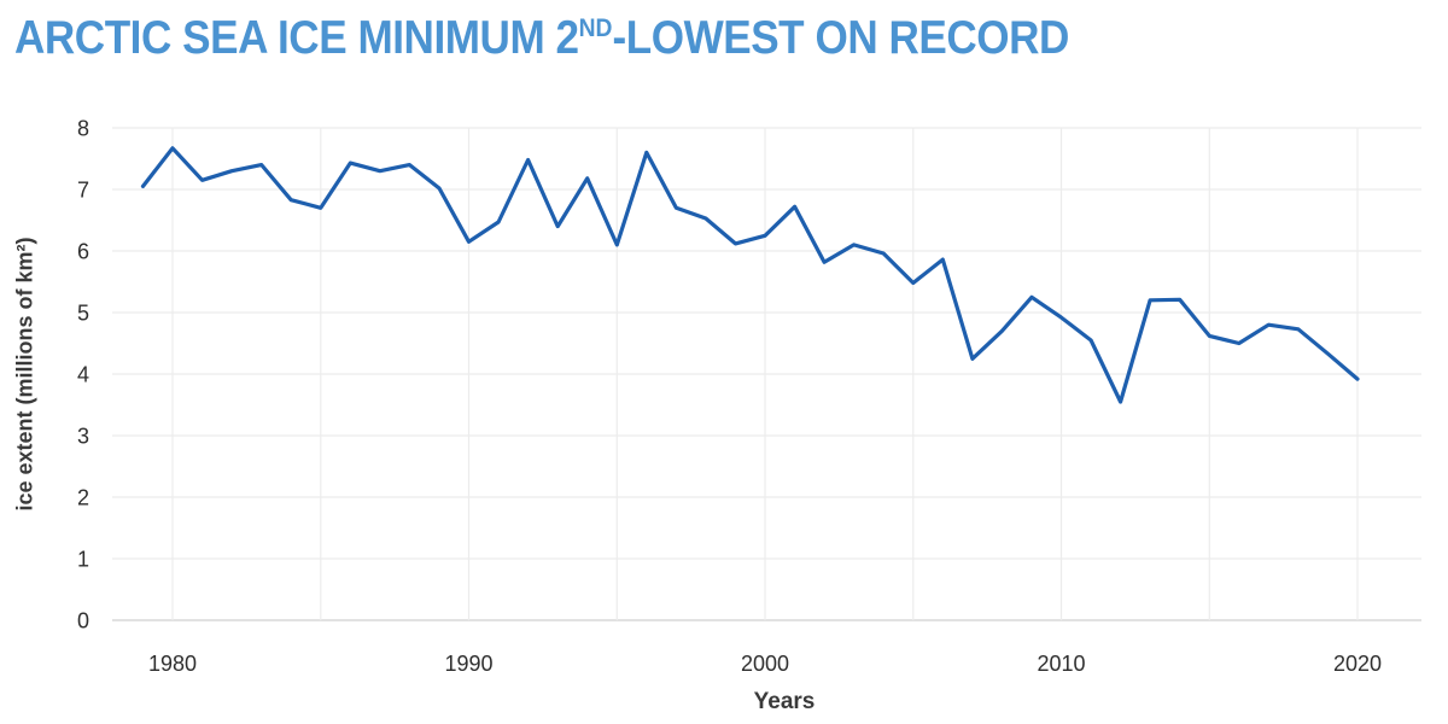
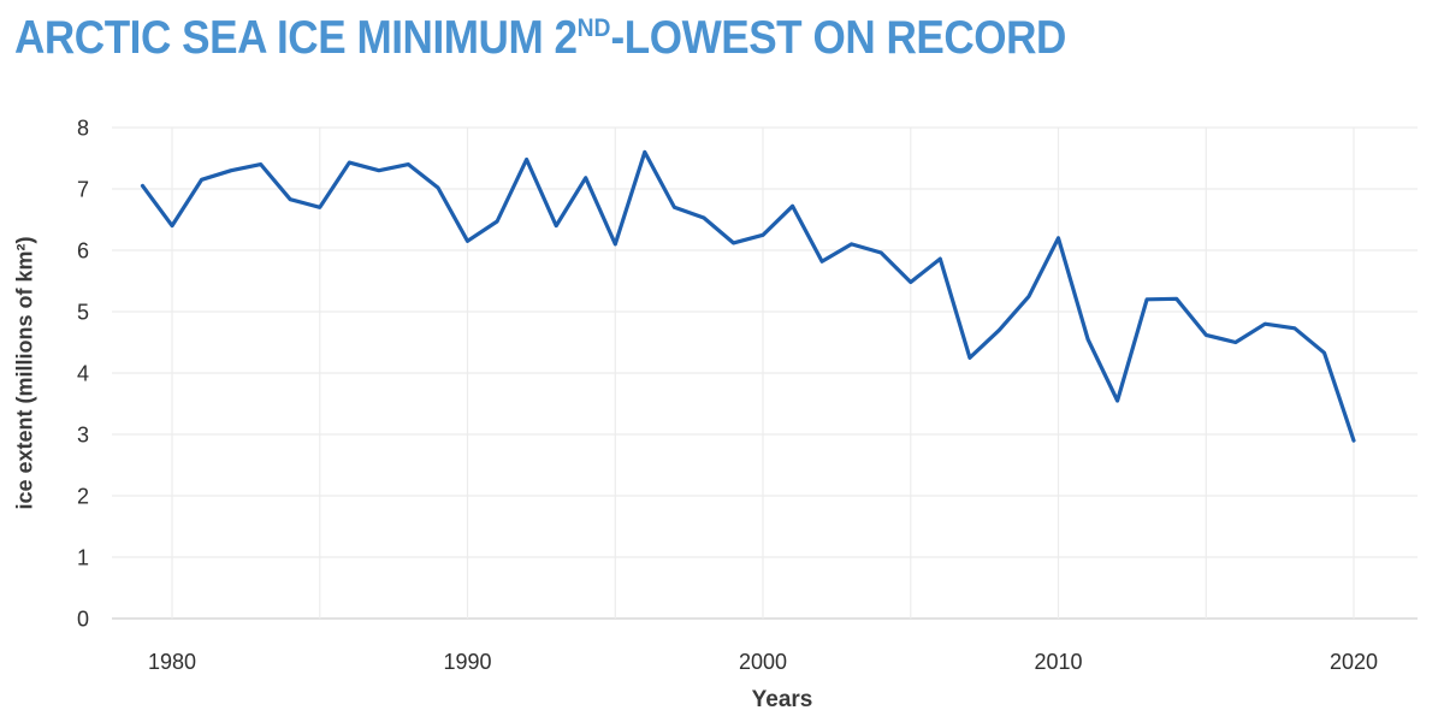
1980: 7.7 -> 6.4
2010: 4.9 -> 6.2
2020: 3.9 -> 2.9
